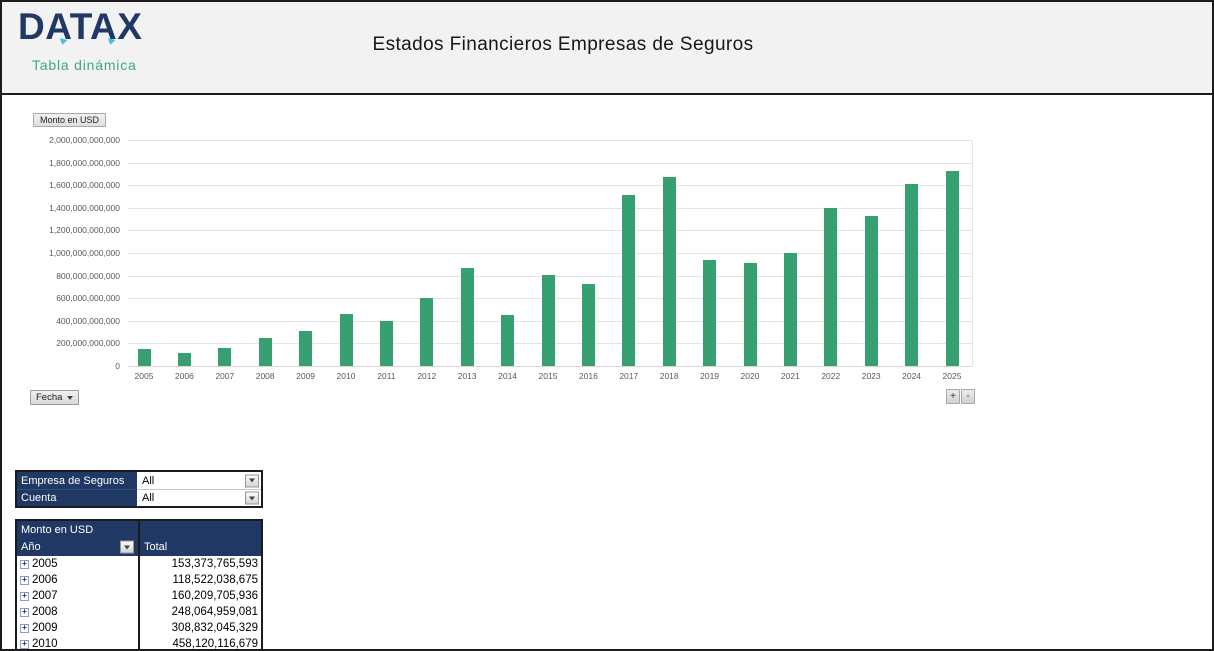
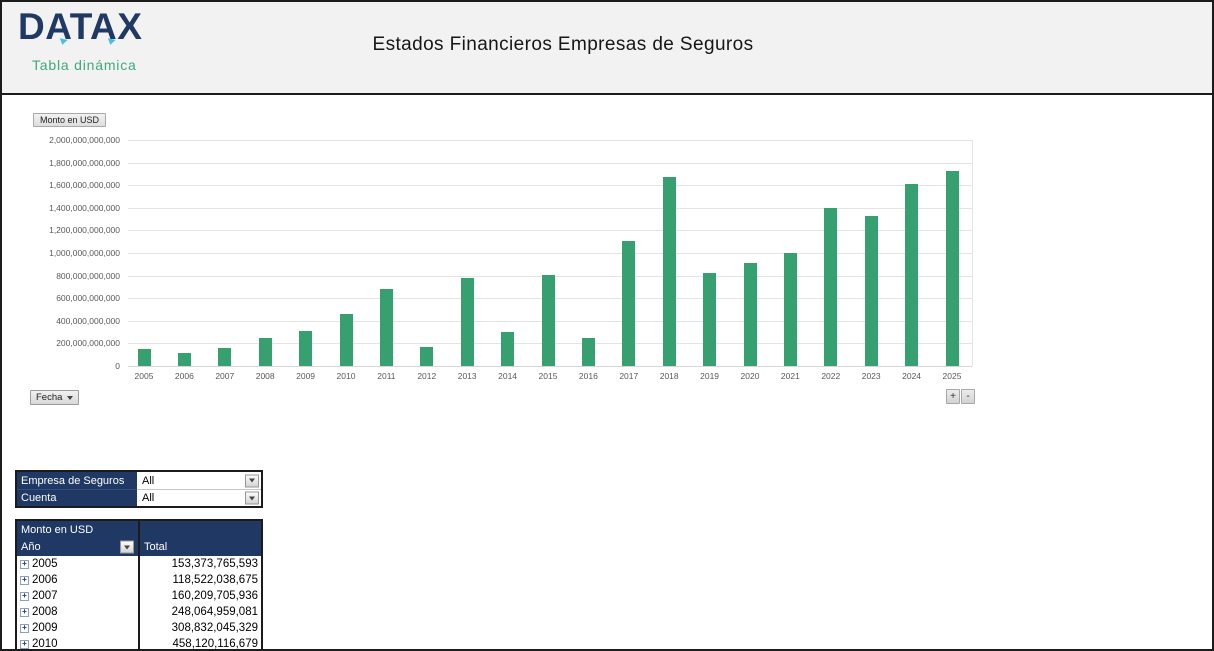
2011: 400000000000 -> 680000000000
2012: 600000000000 -> 170000000000
2013: 870000000000 -> 780000000000
2014: 450000000000 -> 300000000000
2016: 730000000000 -> 250000000000
2017: 1520000000000 -> 1110000000000
2019: 940000000000 -> 820000000000
